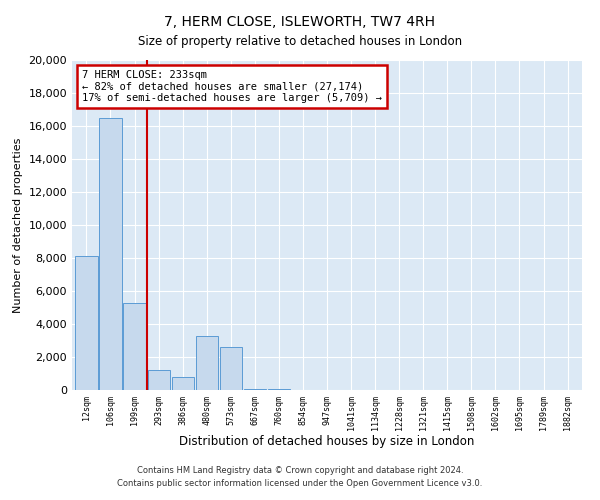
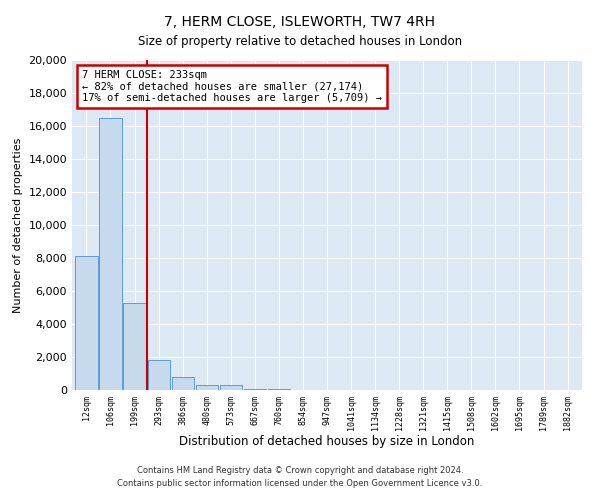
293sqm: 1,200 -> 1,800
480sqm: 3,300 -> 300
573sqm: 2,600 -> 300
